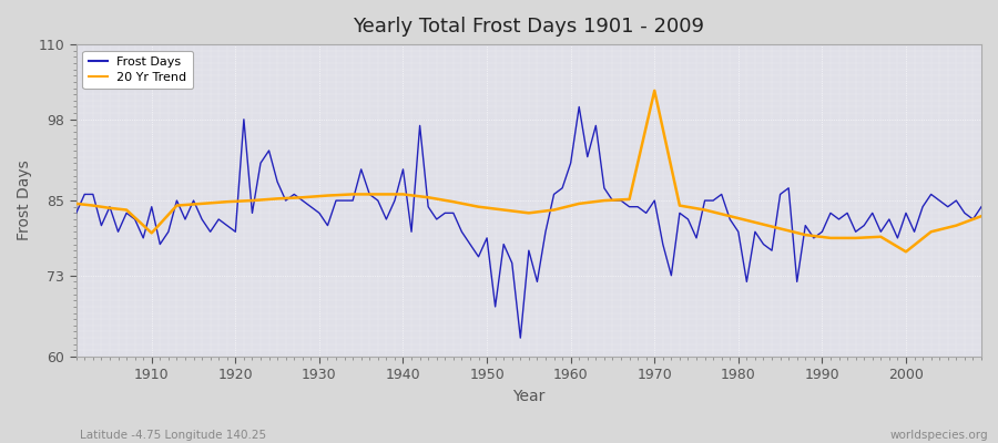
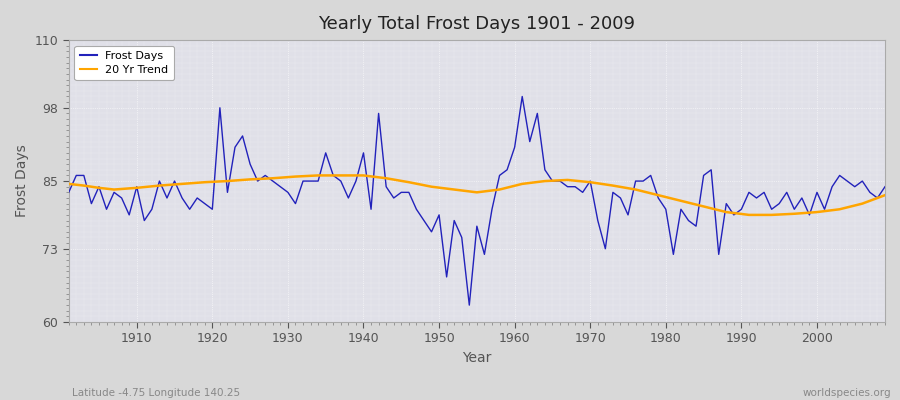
20 Yr Trend/1910: 79.8 -> 83.8
20 Yr Trend/1970: 102.6 -> 84.8
20 Yr Trend/2000: 76.8 -> 79.5
